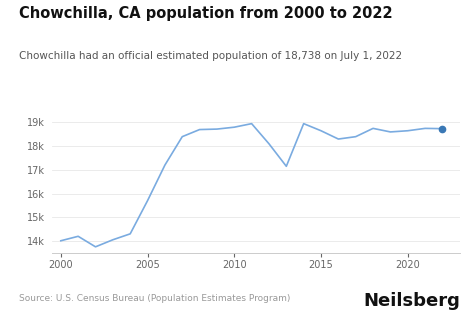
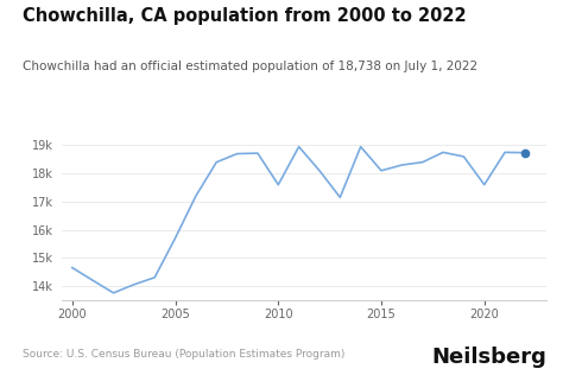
2000: 14.01k -> 14.65k
2010: 18.80k -> 17.60k
2015: 18.65k -> 18.10k
2020: 18.65k -> 17.60k
